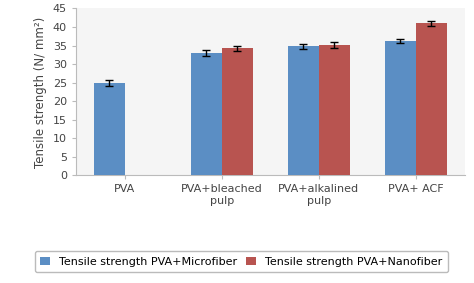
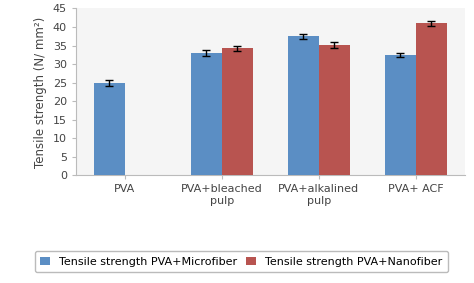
Tensile strength PVA+Microfiber/PVA+alkalined pulp: 34.8 -> 37.5
Tensile strength PVA+Microfiber/PVA+ ACF: 36.2 -> 32.5
